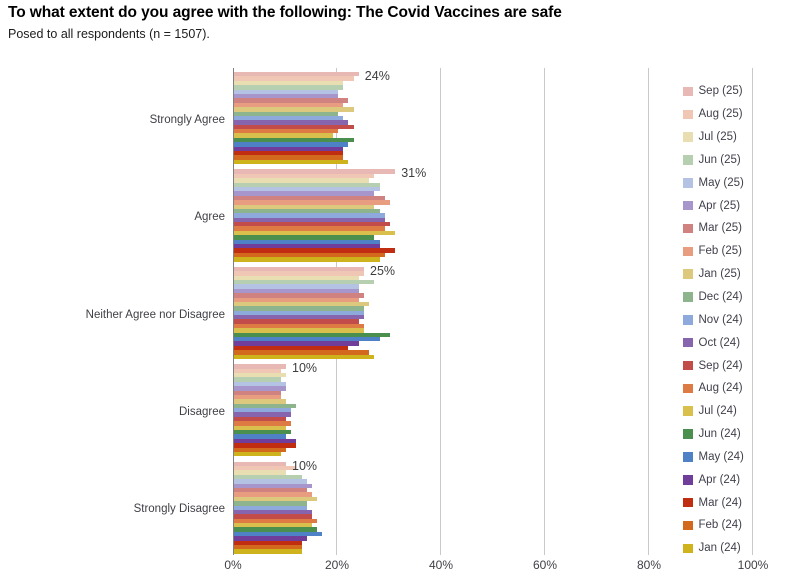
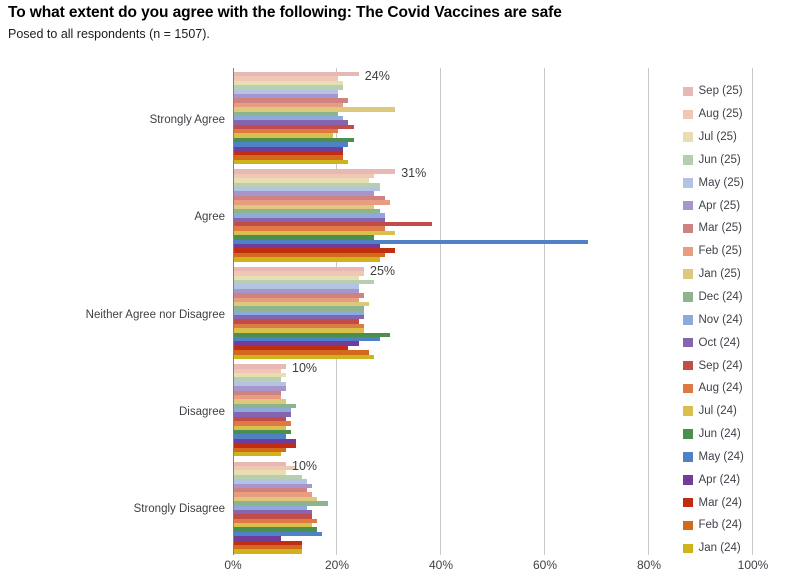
Aug (25)/Strongly Agree: 23% -> 20%
Jan (25)/Strongly Agree: 23% -> 31%
Sep (24)/Agree: 30% -> 38%
May (24)/Agree: 28% -> 68%
Dec (24)/Strongly Disagree: 14% -> 18%
Apr (24)/Strongly Disagree: 14% -> 9%
